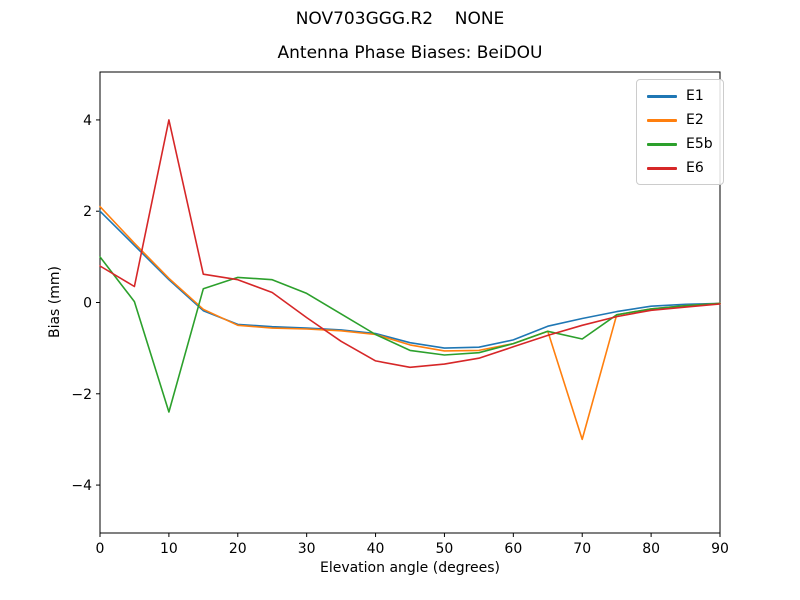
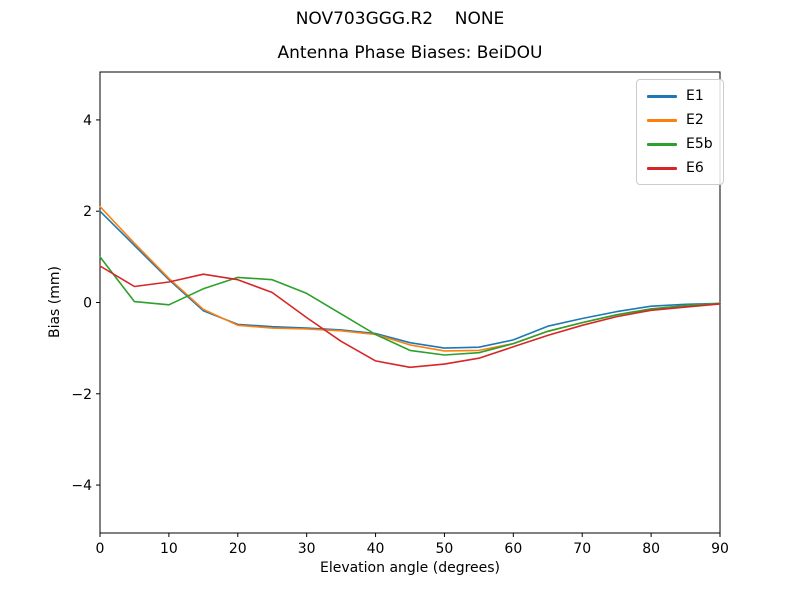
E5b/10: -2.4 -> -0.1
E6/10: 4.0 -> 0.5
E2/70: -3.0 -> -0.4
E5b/70: -0.8 -> -0.4
